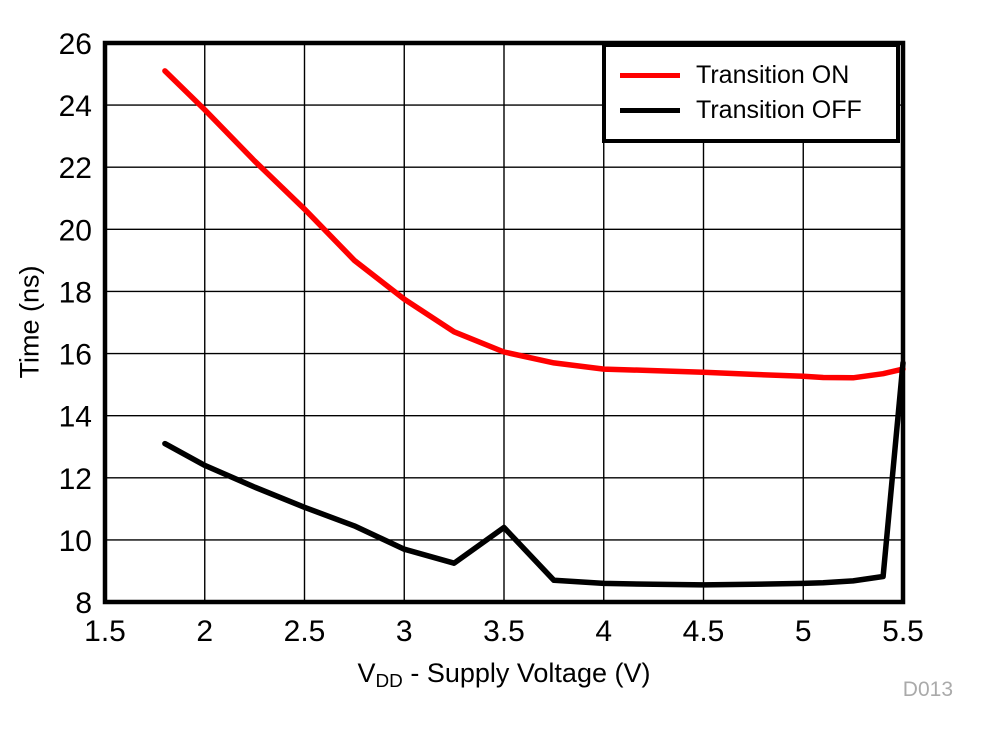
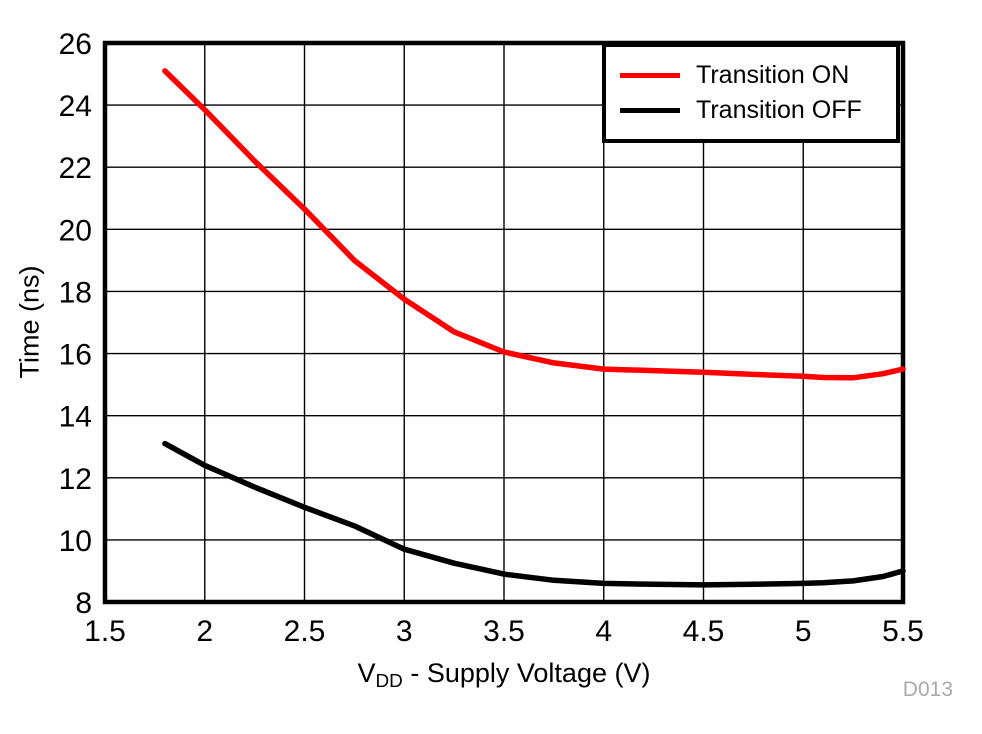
Transition OFF/3.5: 10.4 -> 8.9
Transition OFF/5.5: 15.7 -> 9.0
